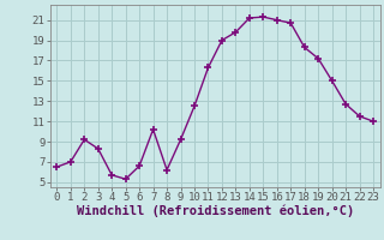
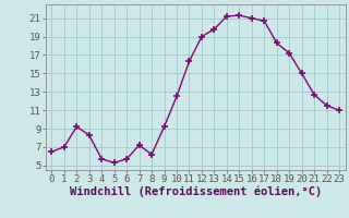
6: 6.6 -> 5.7
7: 10.2 -> 7.2
